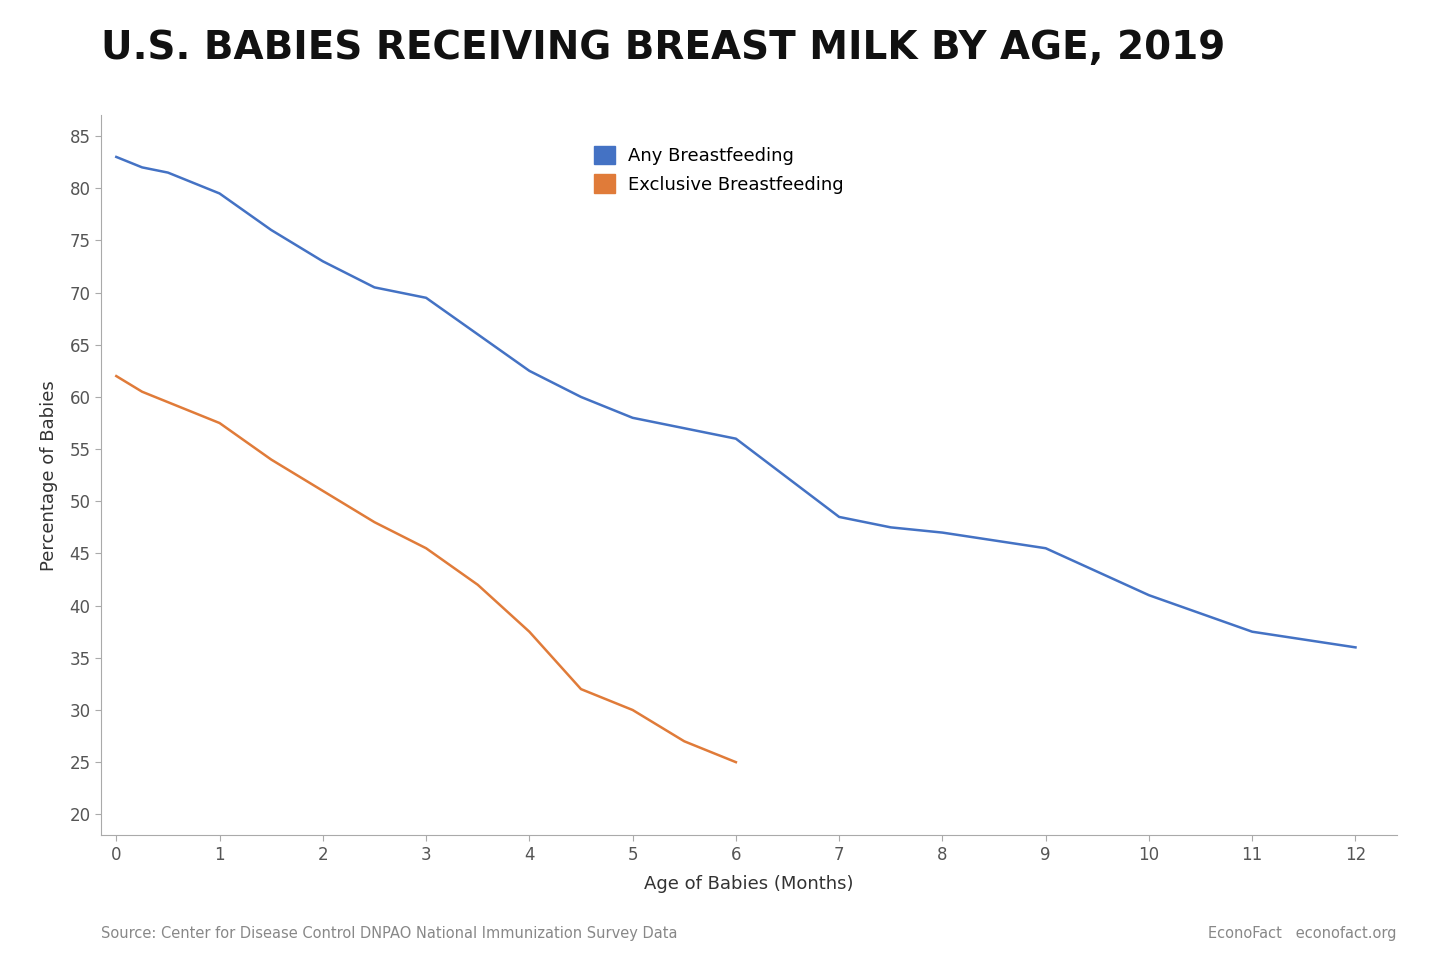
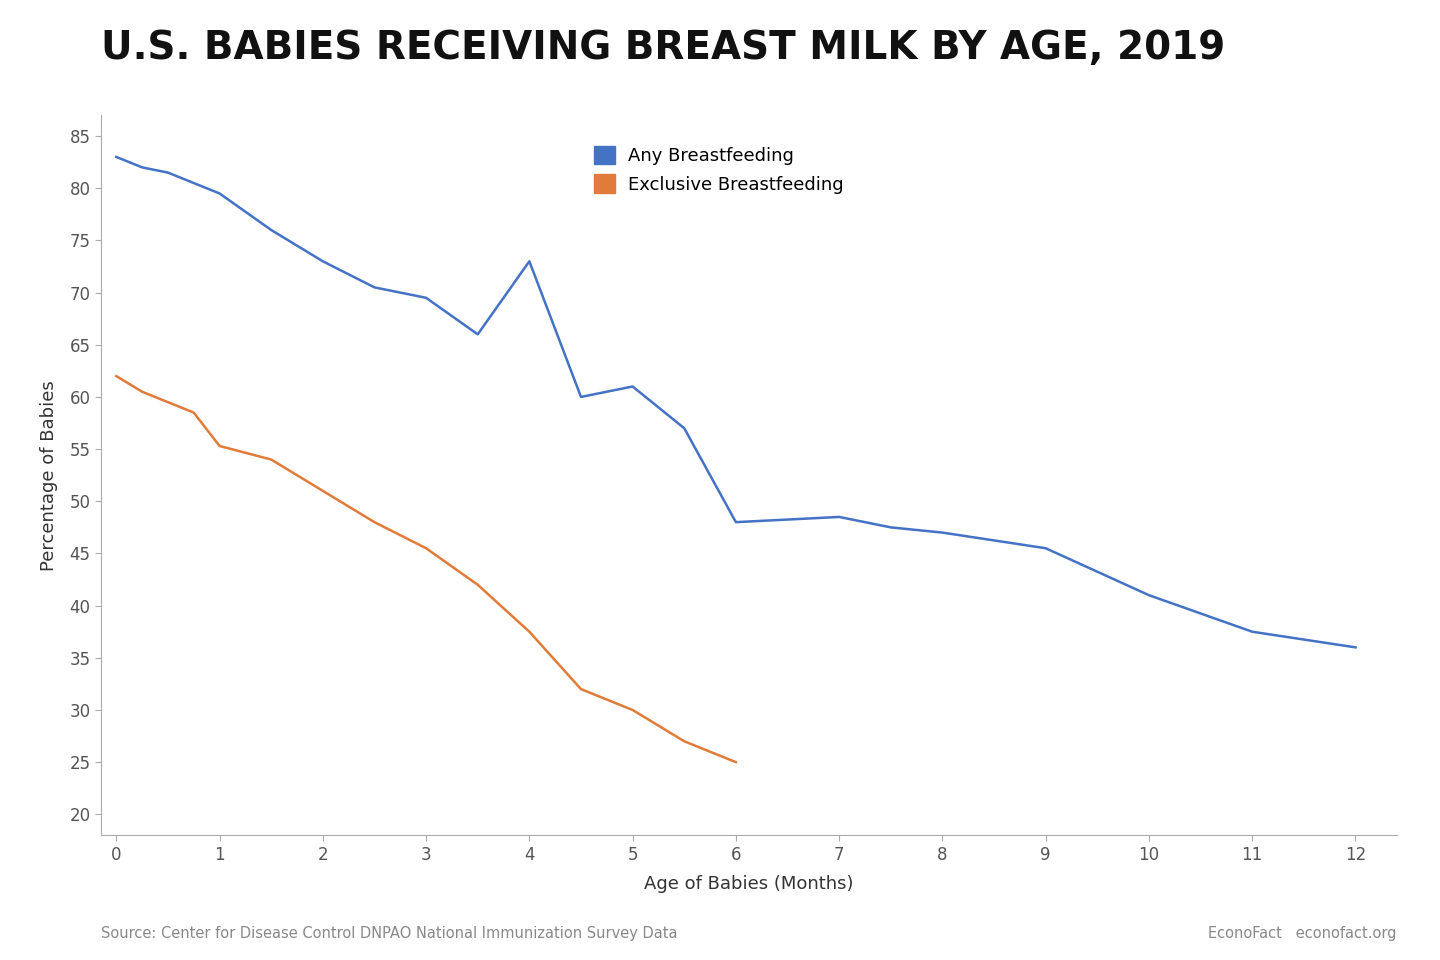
Exclusive Breastfeeding/1: 57.5 -> 55.3
Any Breastfeeding/4: 62.5 -> 73.0
Any Breastfeeding/5: 58.0 -> 61.0
Any Breastfeeding/6: 56.0 -> 48.0
